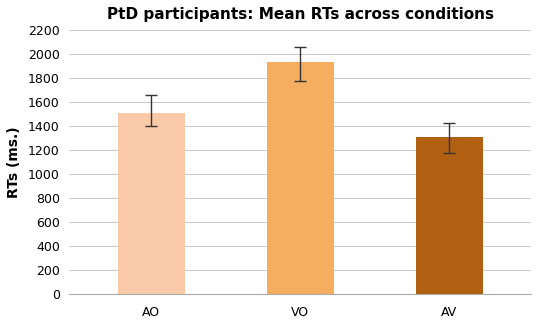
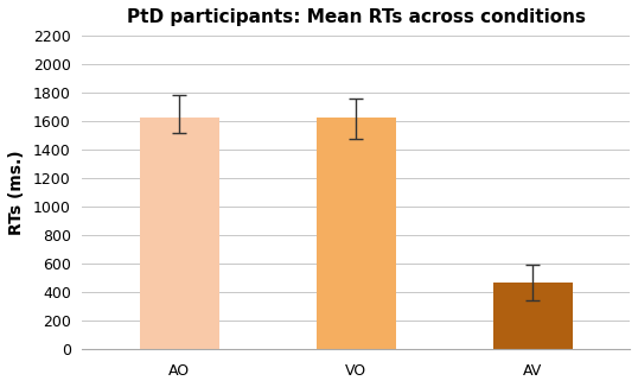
AO: 1510 -> 1630
VO: 1930 -> 1630
AV: 1310 -> 470
